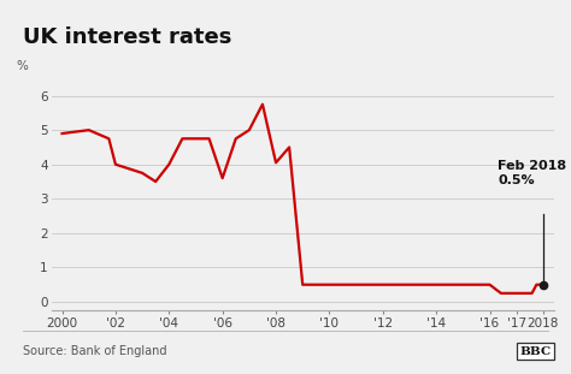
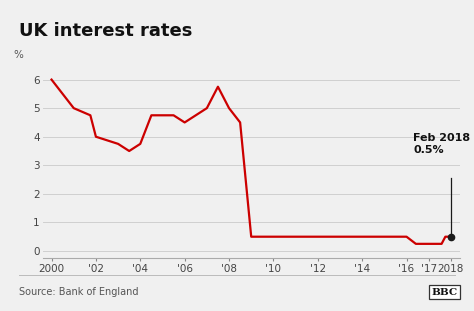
2000: 4.90 -> 6.00
'04: 4.00 -> 3.75
'06: 3.60 -> 4.50
'08: 4.05 -> 5.00
